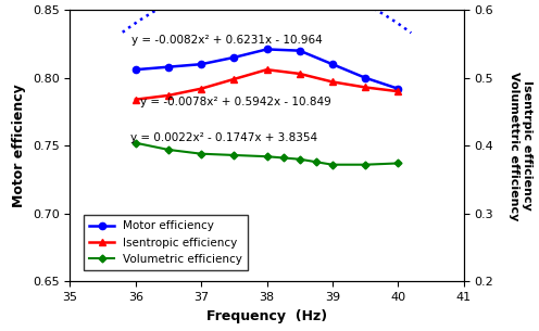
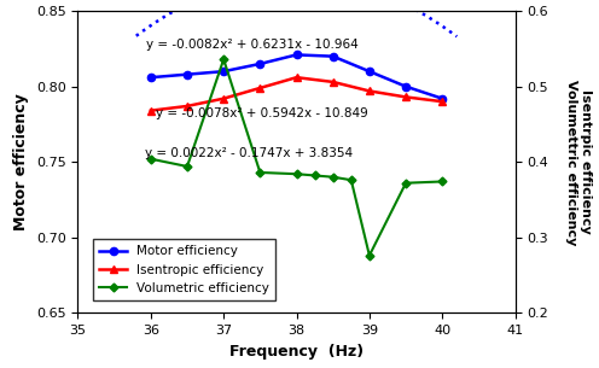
Volumetric efficiency/37: 0.744 -> 0.818
Volumetric efficiency/39: 0.736 -> 0.688
